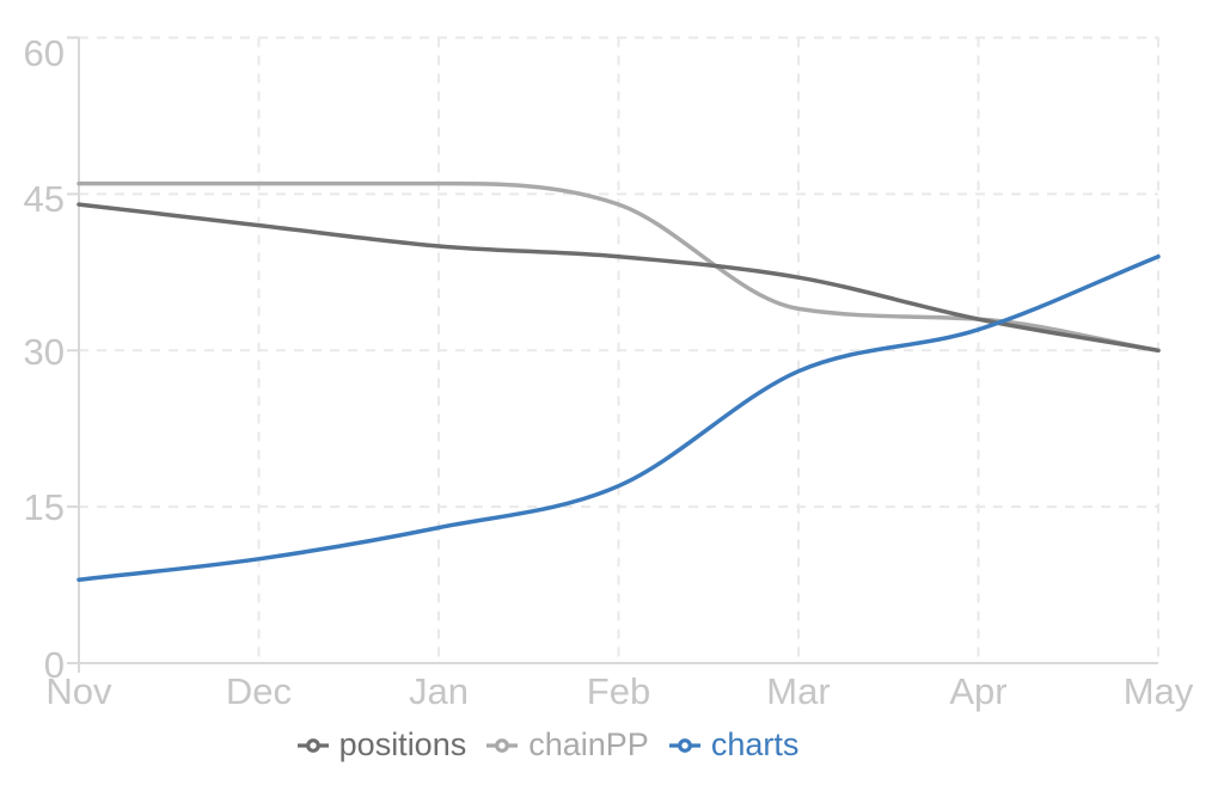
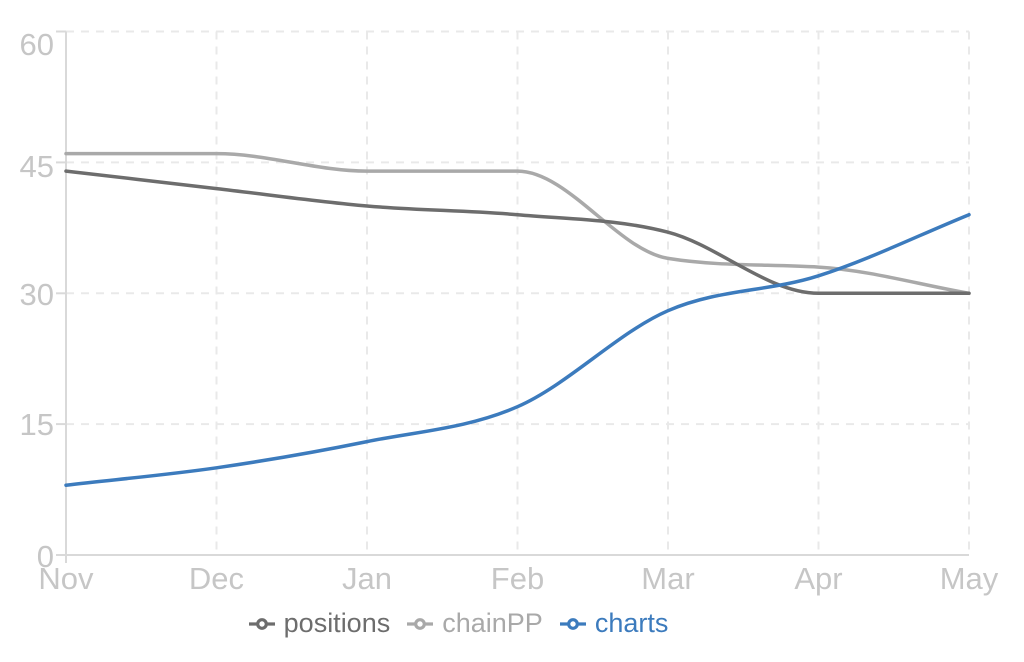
chainPP/Jan: 46 -> 44
positions/Apr: 33 -> 30
